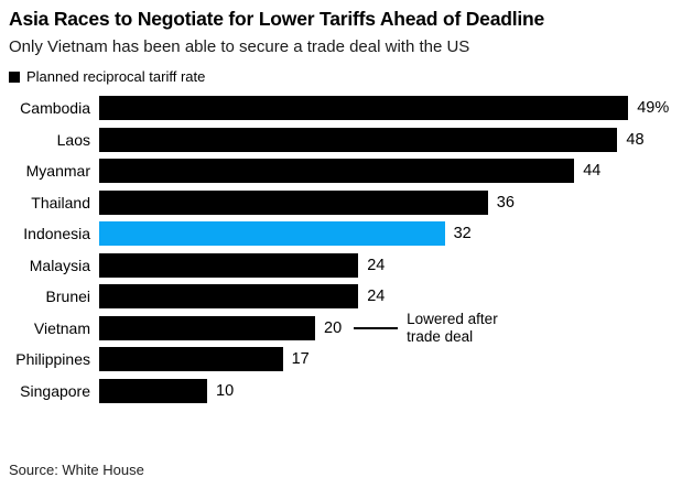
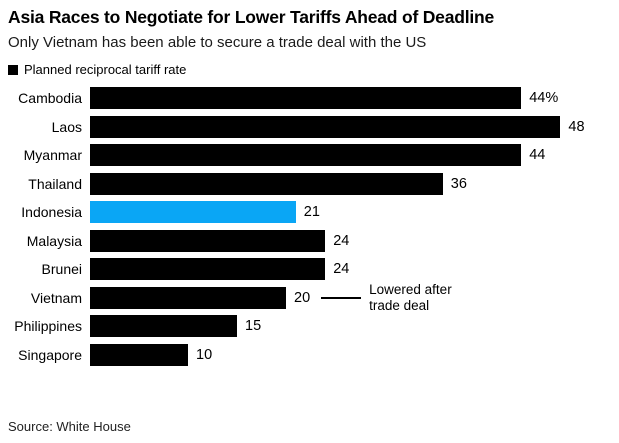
Cambodia: 49% -> 44%
Indonesia: 32 -> 21
Philippines: 17 -> 15
